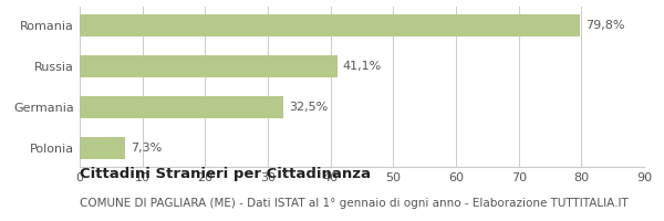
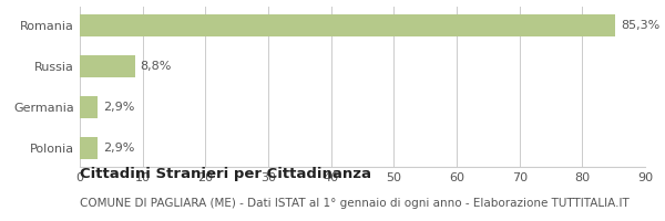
Romania: 79,8% -> 85,3%
Russia: 41,1% -> 8,8%
Germania: 32,5% -> 2,9%
Polonia: 7,3% -> 2,9%
